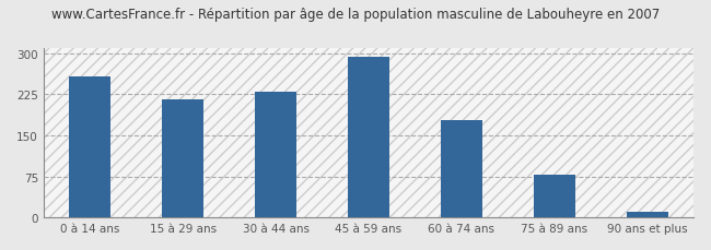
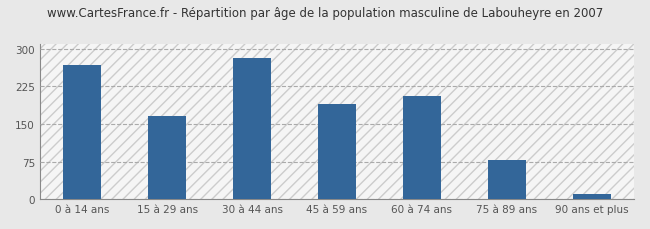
0 à 14 ans: 258 -> 268
15 à 29 ans: 215 -> 166
30 à 44 ans: 230 -> 282
45 à 59 ans: 293 -> 190
60 à 74 ans: 178 -> 206
